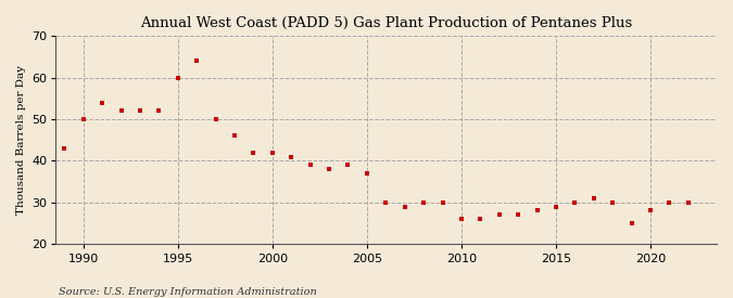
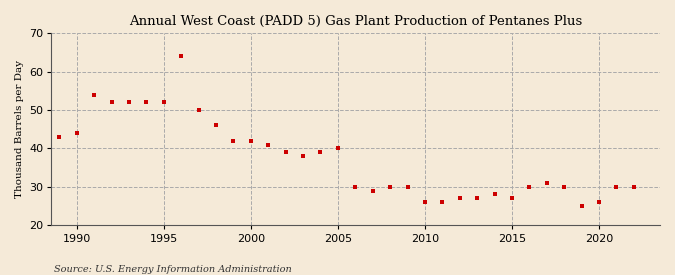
1990: 50 -> 44
1995: 60 -> 52
2005: 37 -> 40
2015: 29 -> 27
2020: 28 -> 26
